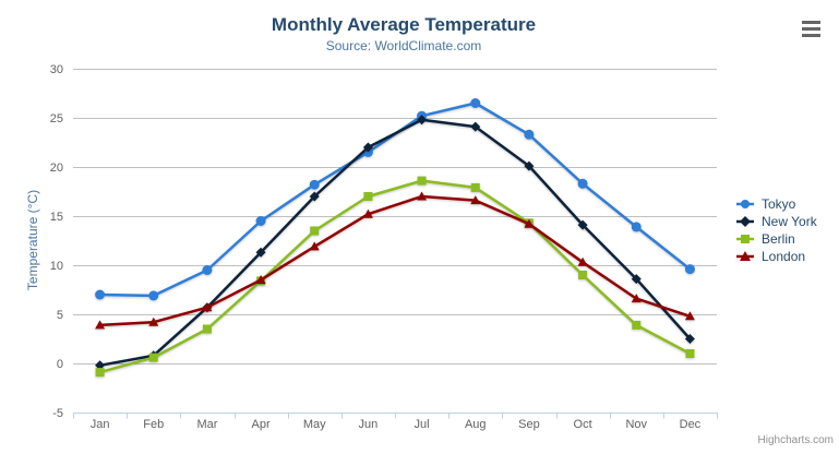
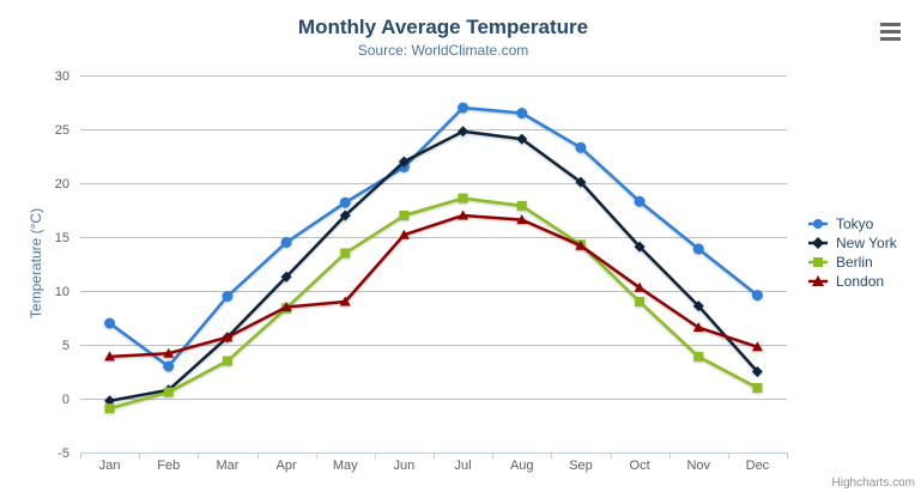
Tokyo/Feb: 7 -> 3
London/May: 12 -> 9
Tokyo/Jul: 25 -> 27
